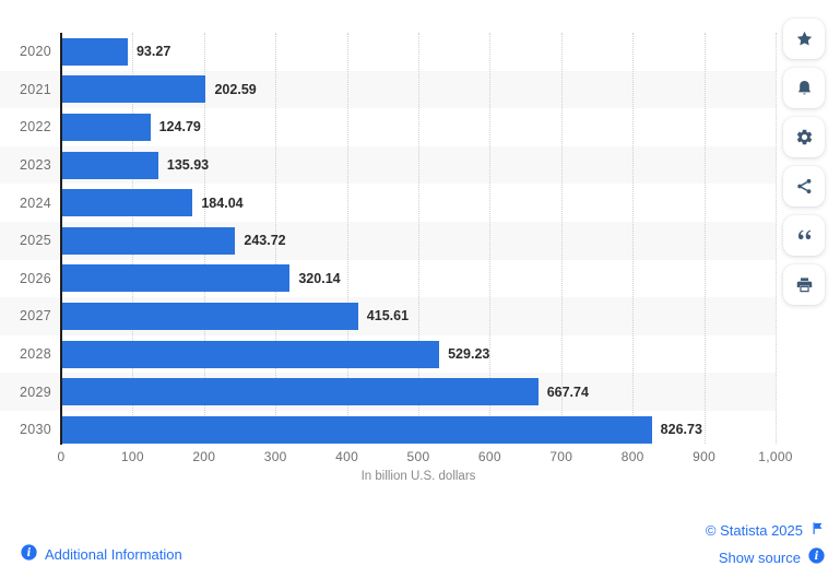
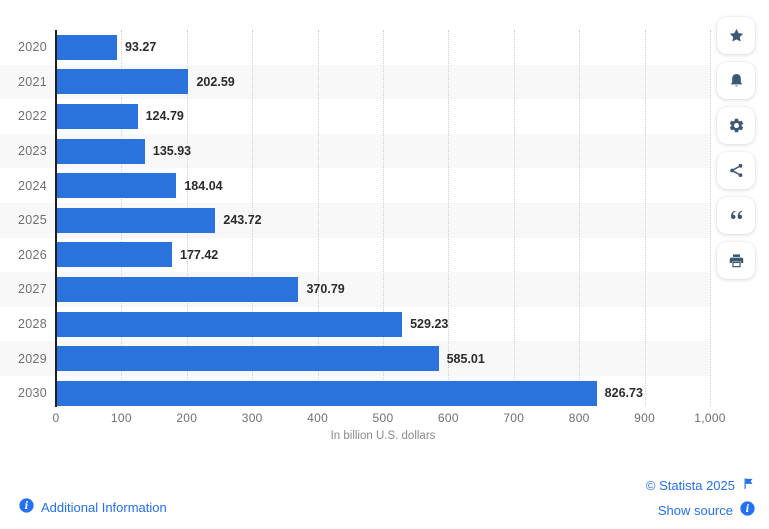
2026: 320.14 -> 177.42
2027: 415.61 -> 370.79
2029: 667.74 -> 585.01
